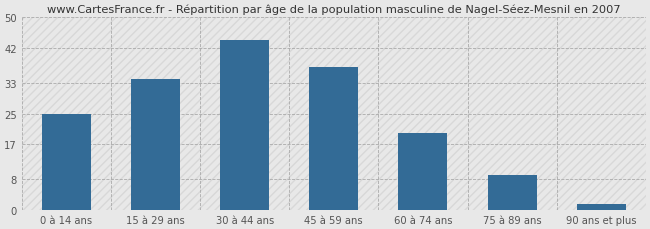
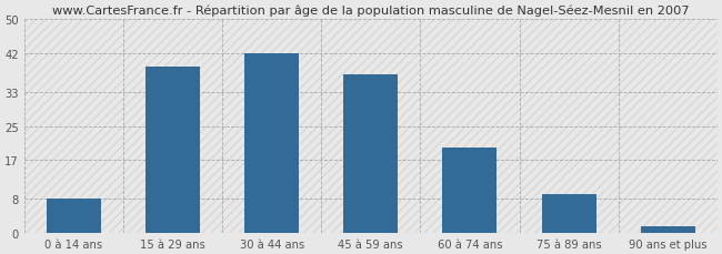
0 à 14 ans: 25.0 -> 8.0
15 à 29 ans: 34.0 -> 39.0
30 à 44 ans: 44.0 -> 42.0
